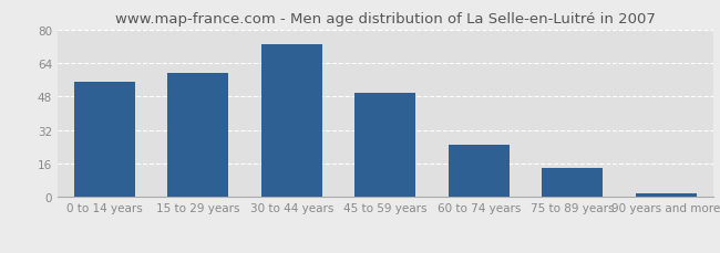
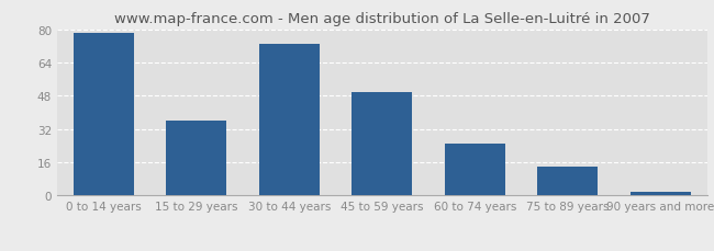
0 to 14 years: 55 -> 78
15 to 29 years: 59 -> 36
